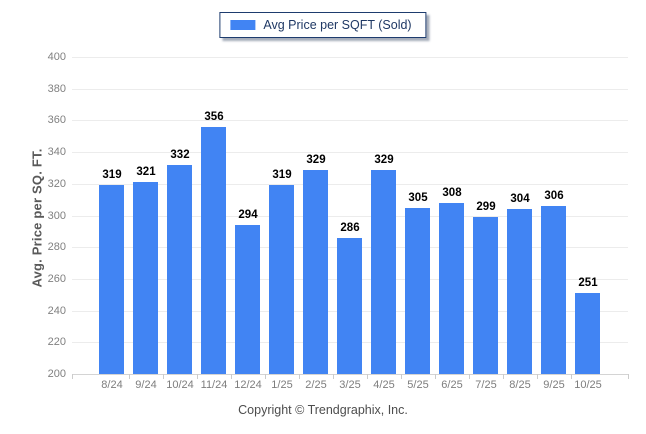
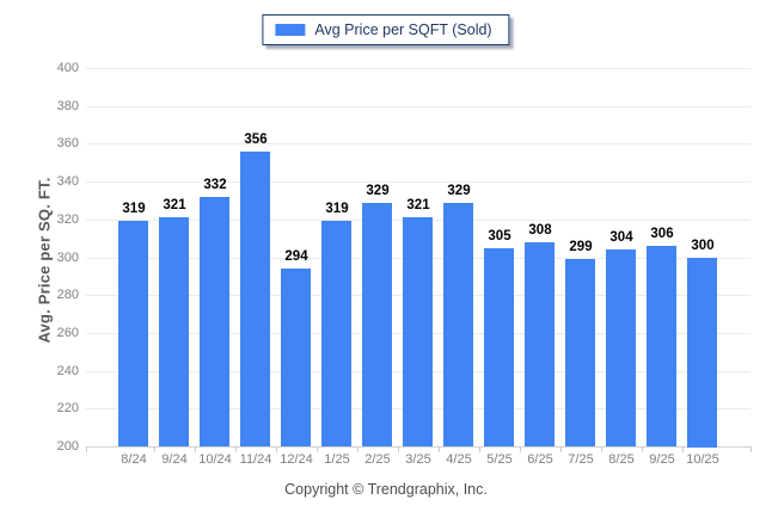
3/25: 286 -> 321
10/25: 251 -> 300
